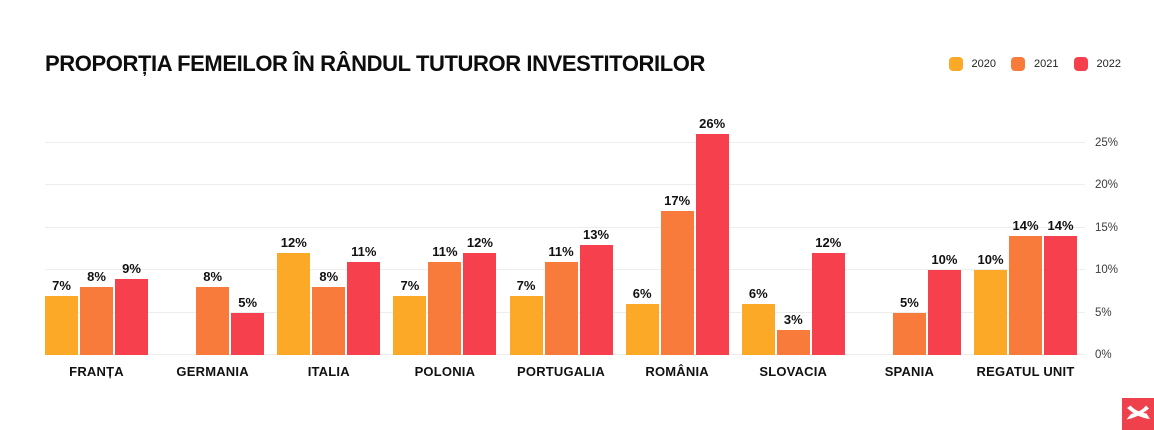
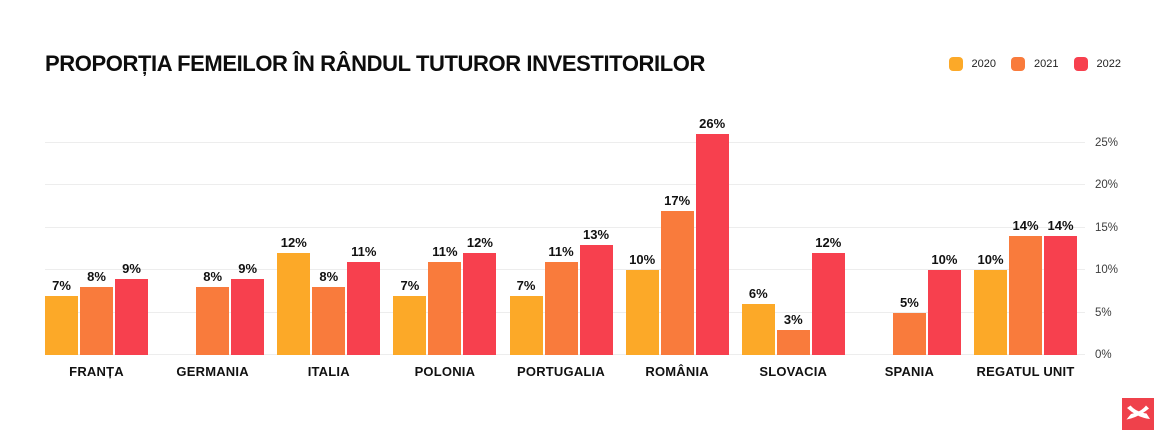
2022/GERMANIA: 5% -> 9%
2020/ROMÂNIA: 6% -> 10%
